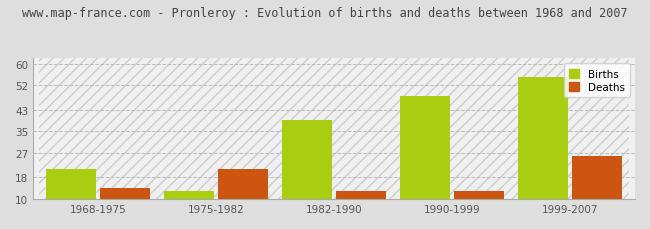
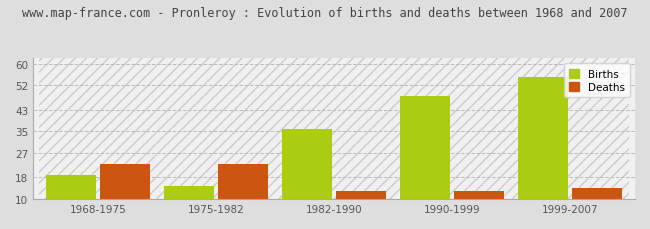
Births/1968-1975: 21 -> 19
Deaths/1968-1975: 14 -> 23
Births/1975-1982: 13 -> 15
Deaths/1975-1982: 21 -> 23
Births/1982-1990: 39 -> 36
Deaths/1999-2007: 26 -> 14
